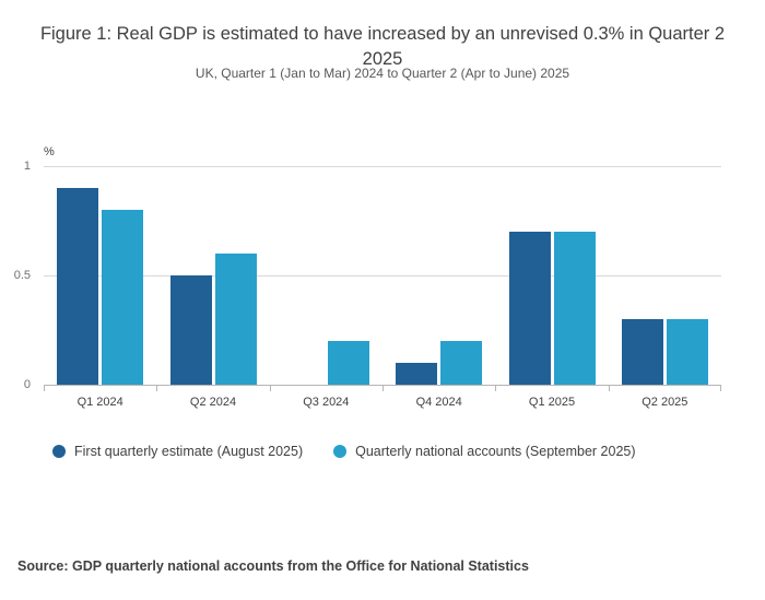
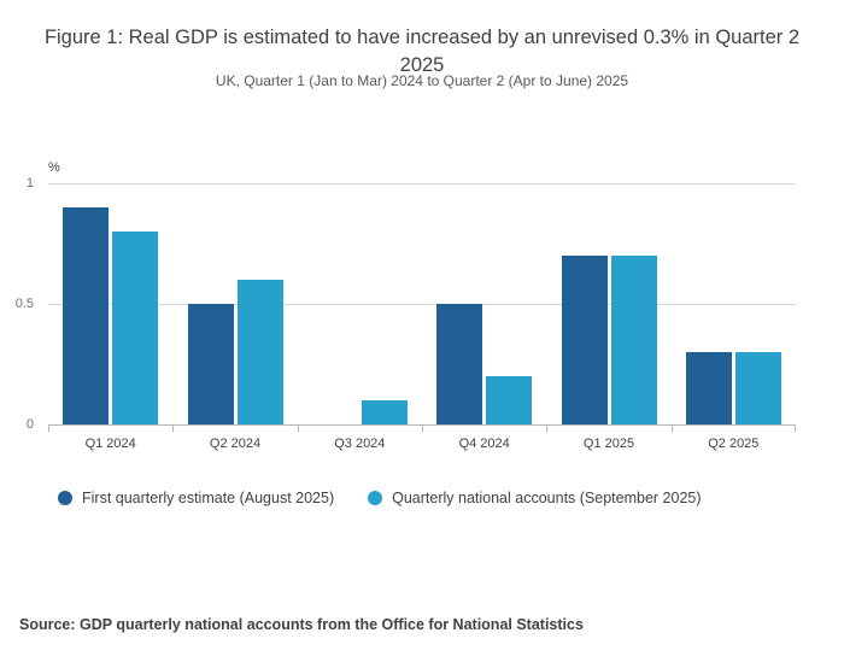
Quarterly national accounts (September 2025)/Q3 2024: 0.2 -> 0.1
First quarterly estimate (August 2025)/Q4 2024: 0.1 -> 0.5
